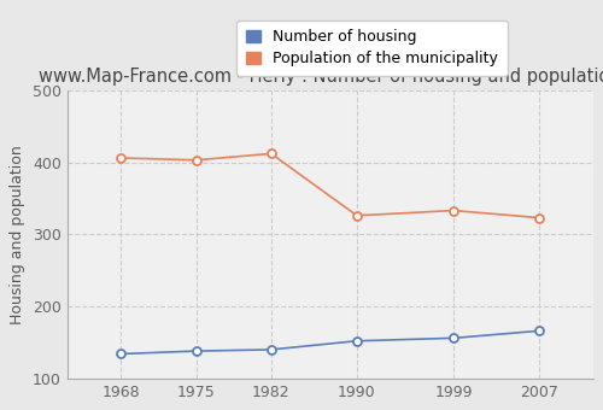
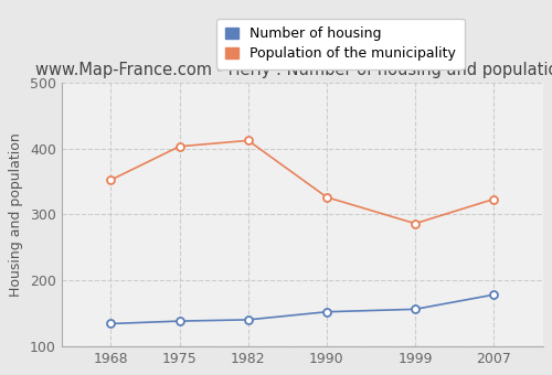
Population of the municipality/1968: 406 -> 352
Population of the municipality/1999: 333 -> 286
Number of housing/2007: 166 -> 178
